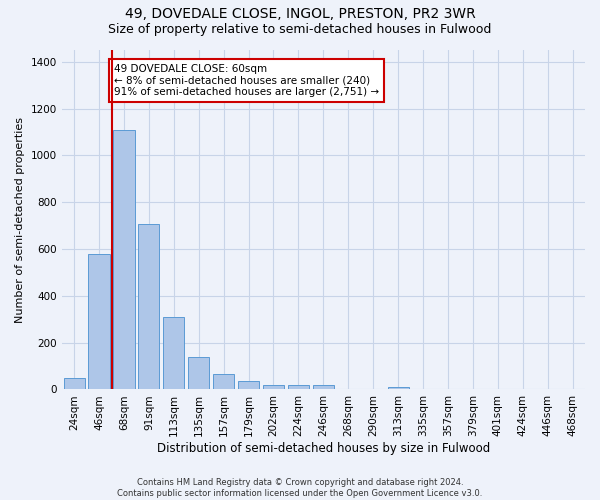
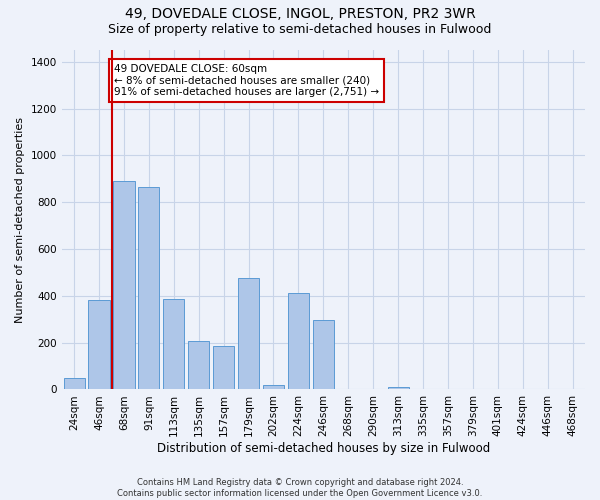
46sqm: 580 -> 380
68sqm: 1108 -> 890
91sqm: 706 -> 865
113sqm: 308 -> 385
135sqm: 140 -> 205
157sqm: 67 -> 185
179sqm: 35 -> 475
224sqm: 17 -> 410
246sqm: 17 -> 295
